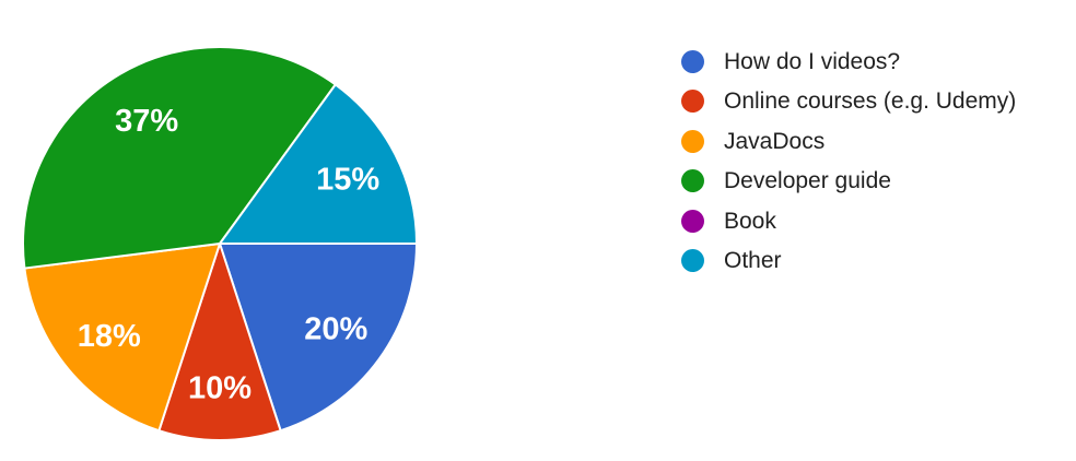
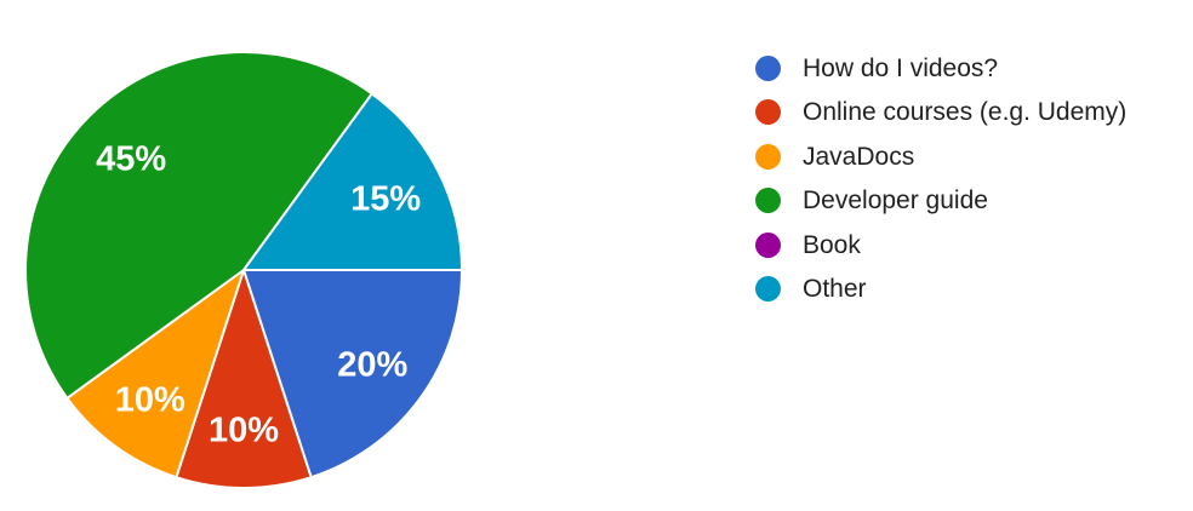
JavaDocs: 18% -> 10%
Developer guide: 37% -> 45%
